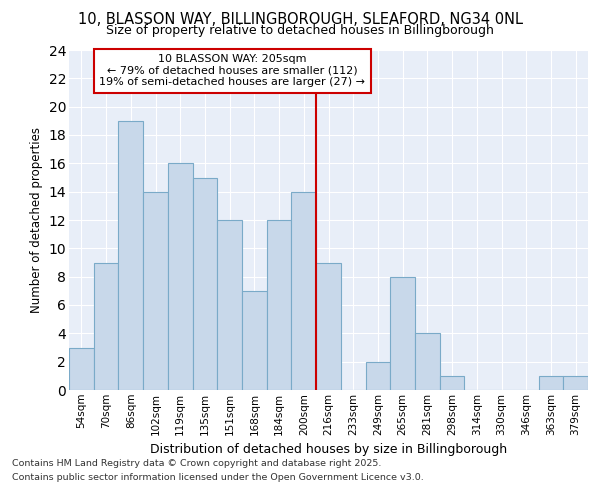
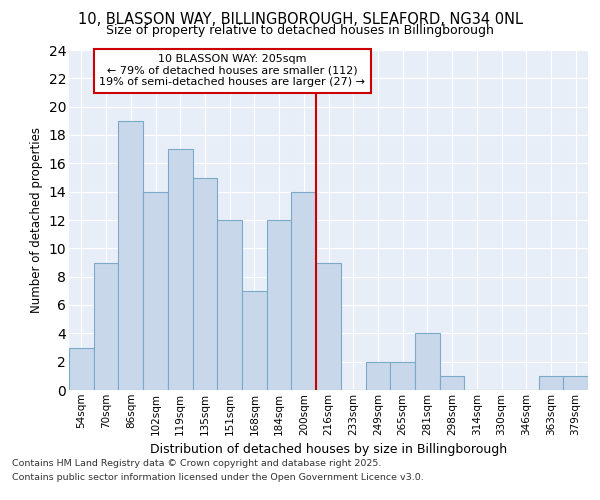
119sqm: 16 -> 17
265sqm: 8 -> 2
